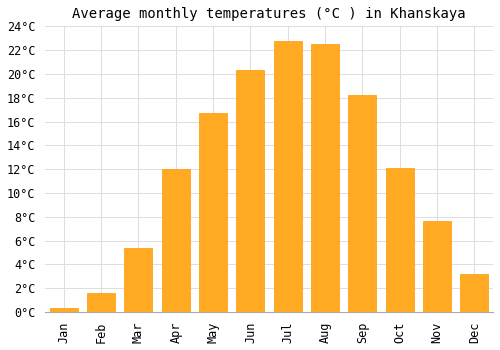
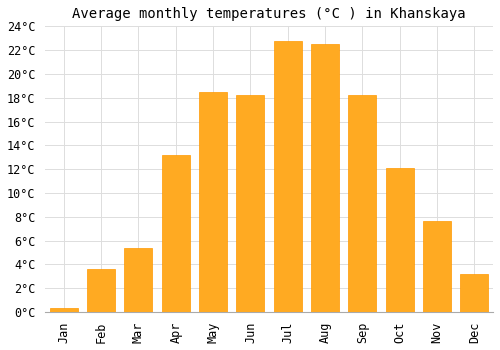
Feb: 1.6°C -> 3.6°C
Apr: 12.0°C -> 13.2°C
May: 16.7°C -> 18.5°C
Jun: 20.3°C -> 18.2°C
